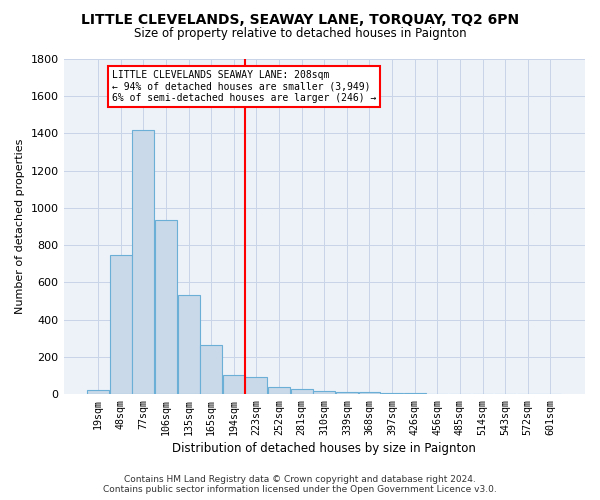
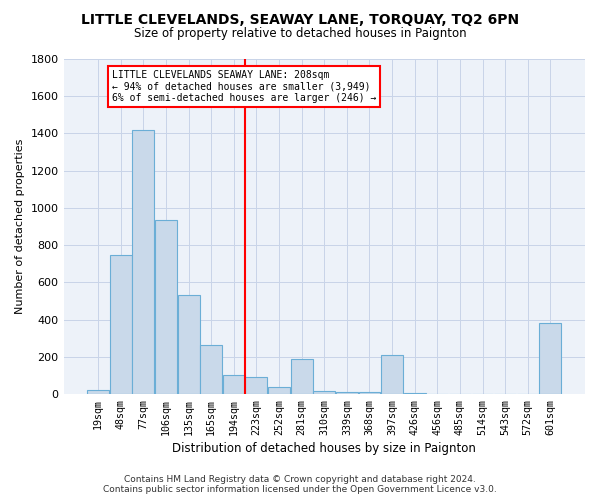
281sqm: 30 -> 190
397sqm: 0 -> 210
601sqm: 0 -> 380
